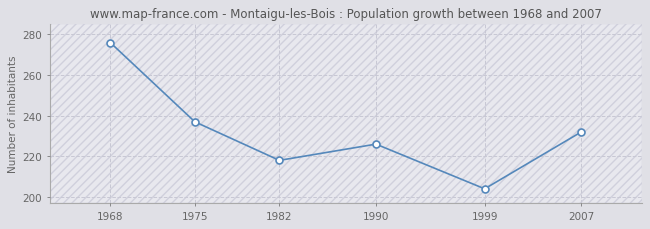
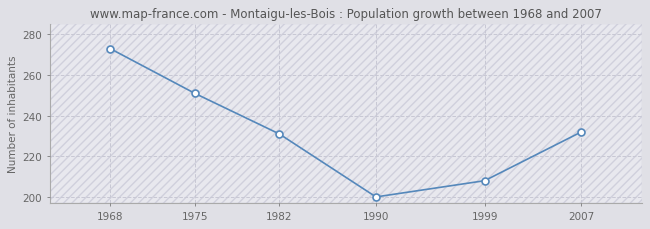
1968: 276 -> 273
1975: 237 -> 251
1982: 218 -> 231
1990: 226 -> 200
1999: 204 -> 208
